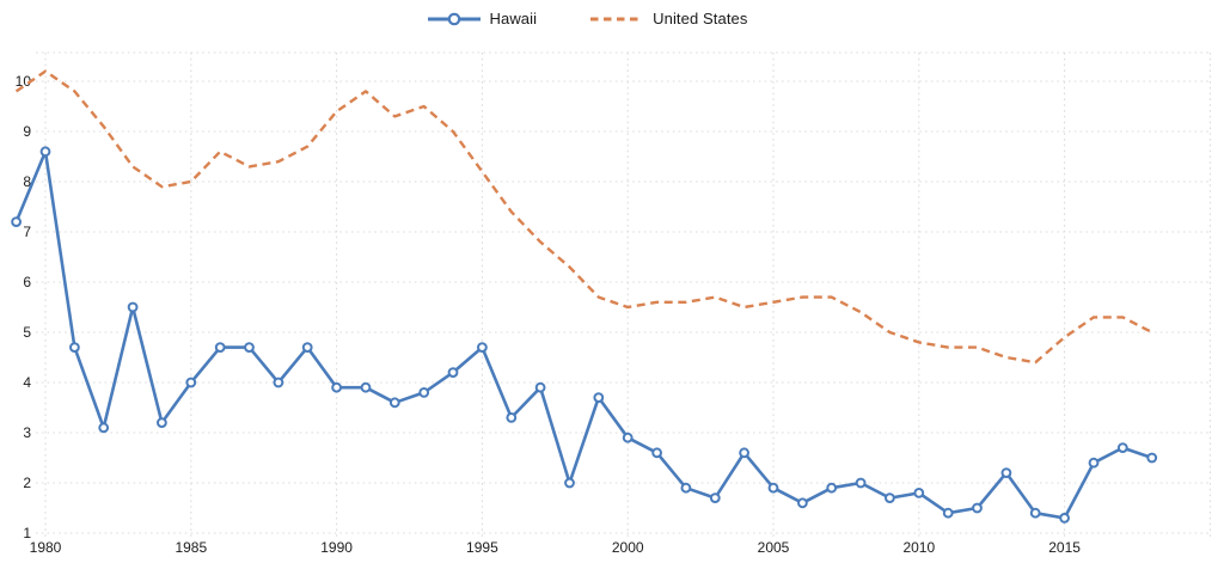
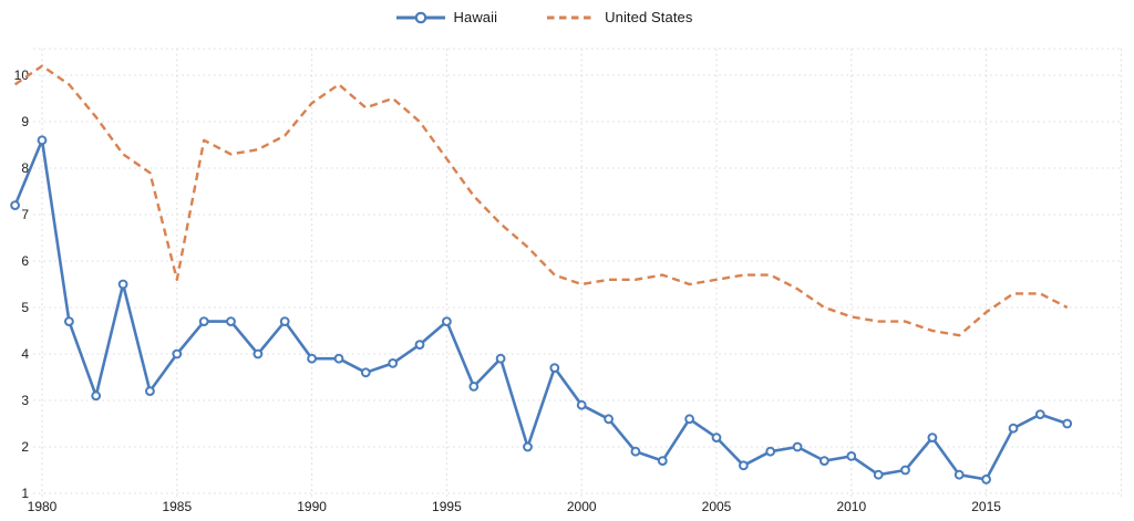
United States/1985: 8.0 -> 5.6
Hawaii/2005: 1.9 -> 2.2
